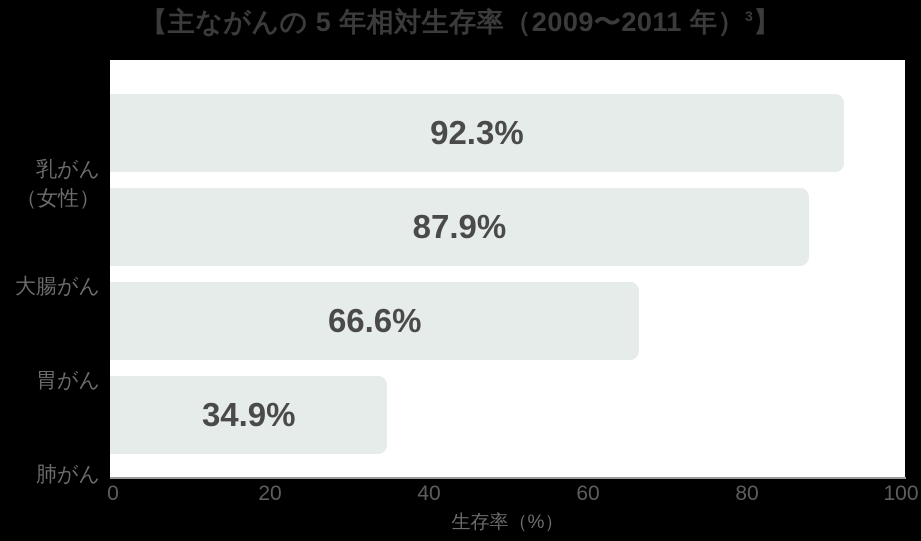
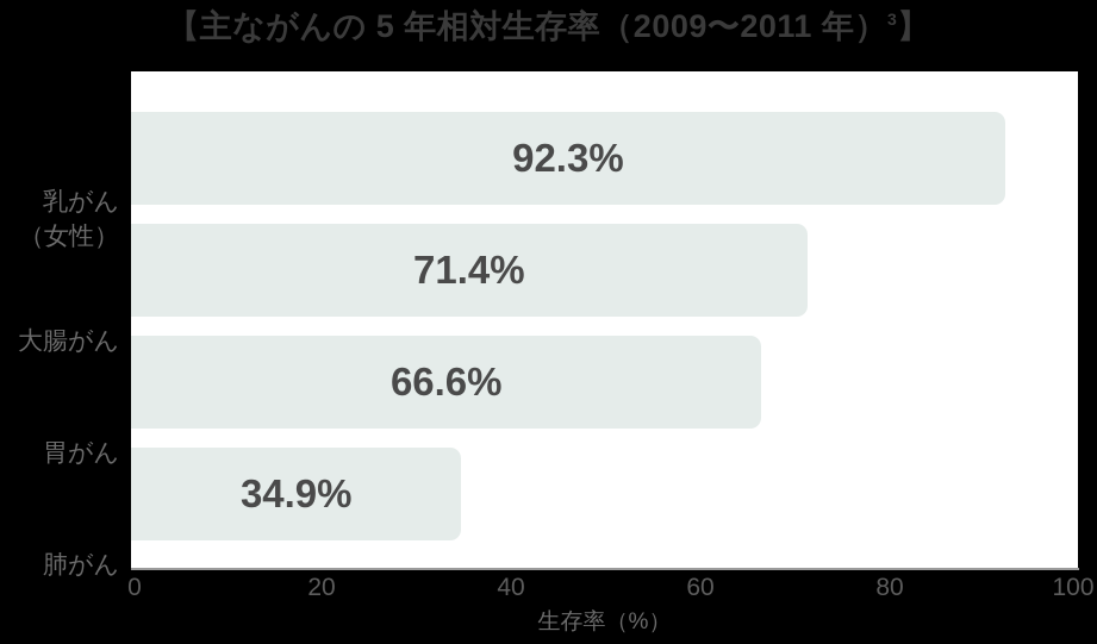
大腸がん: 87.9% -> 71.4%
